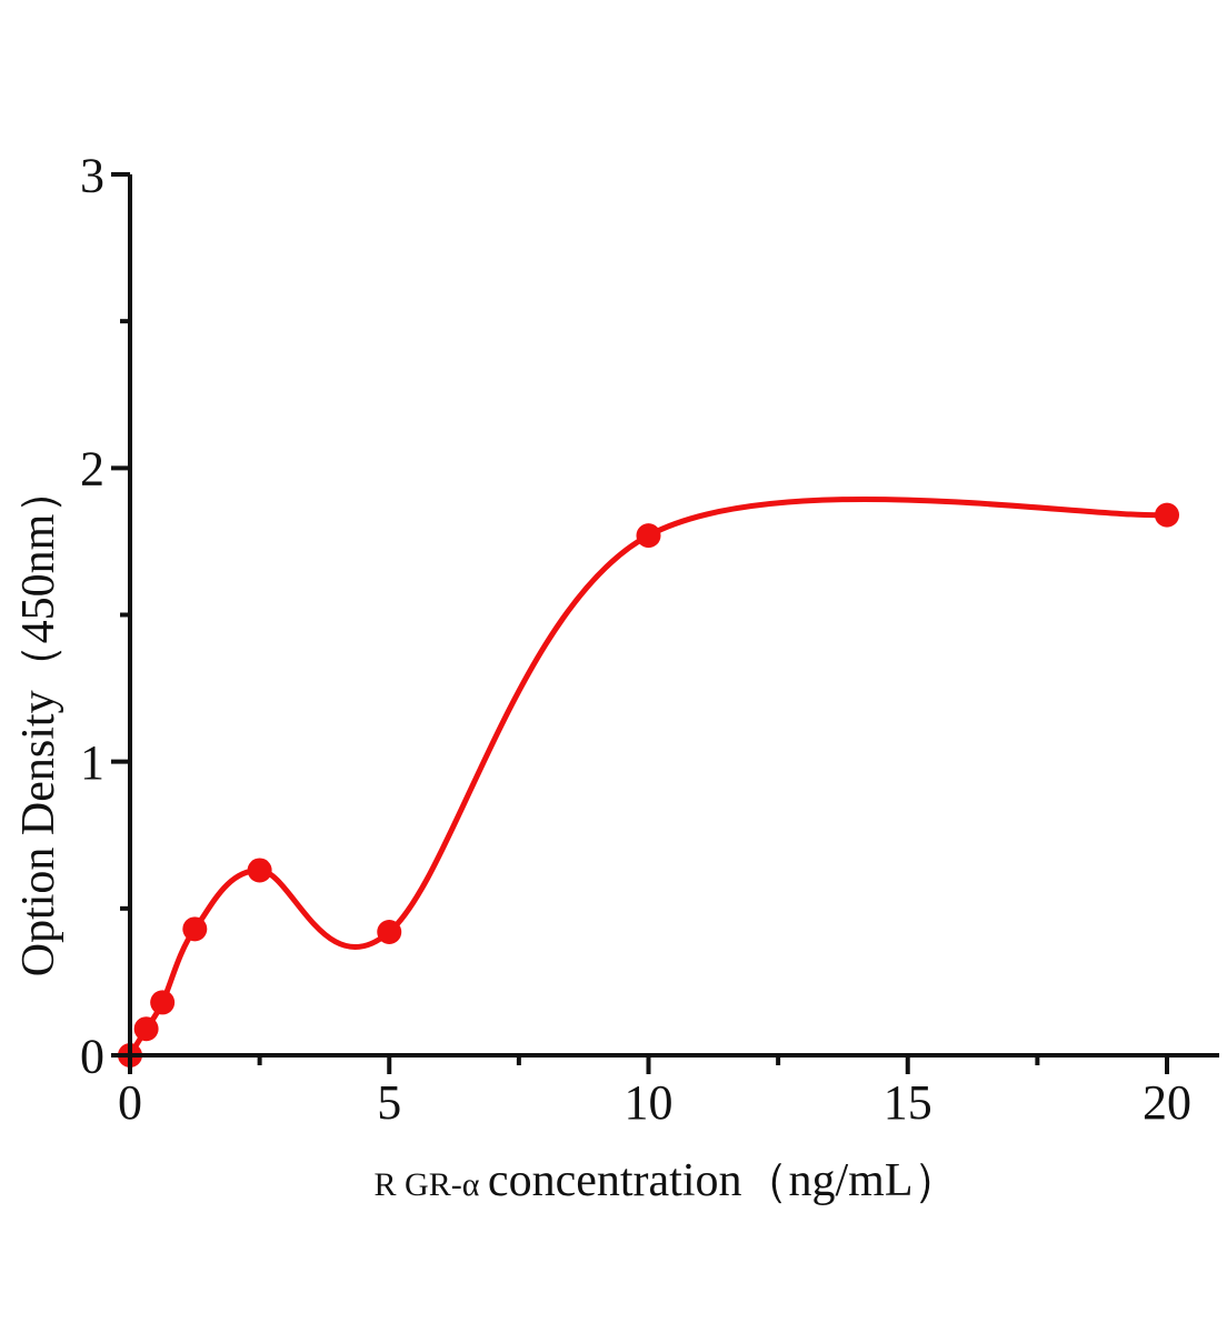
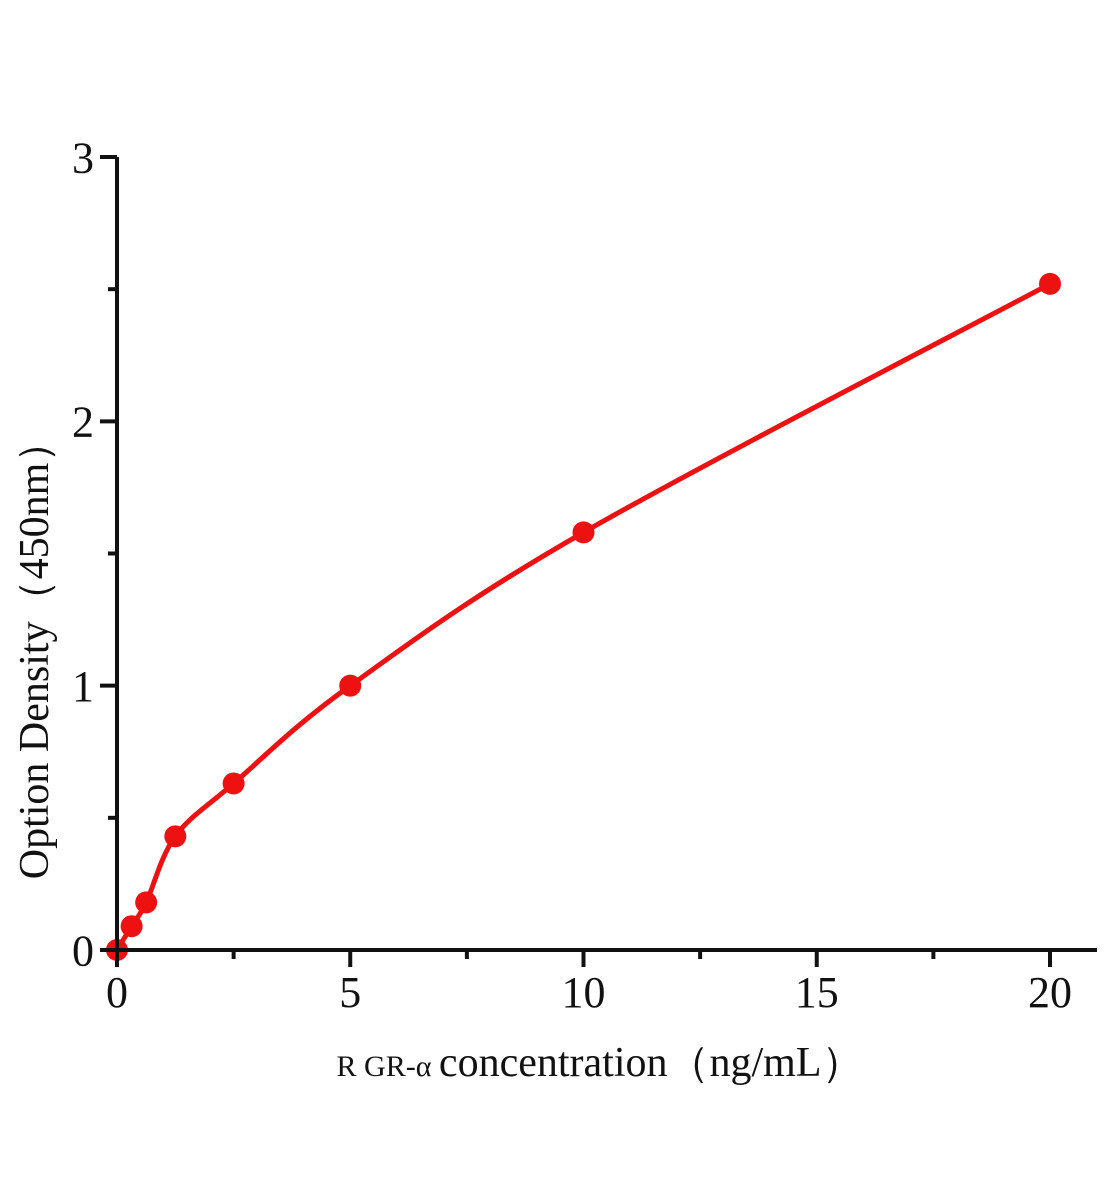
5: 0.42 -> 1.00
10: 1.77 -> 1.58
20: 1.84 -> 2.52
